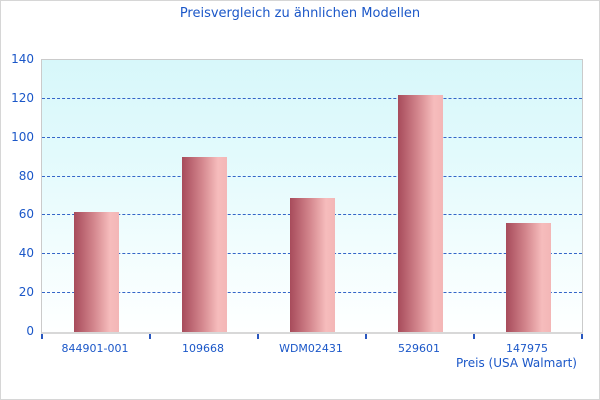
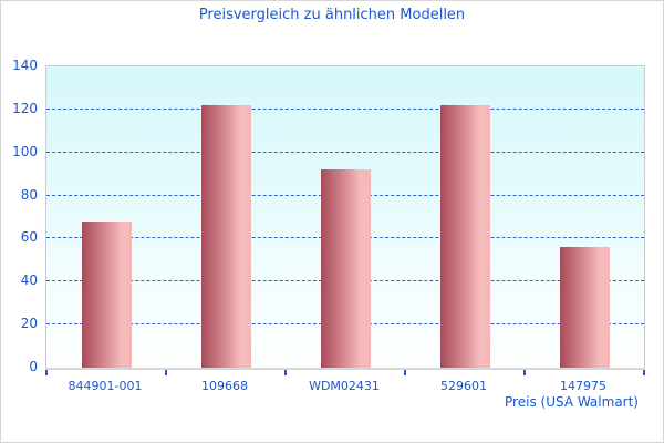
844901-001: 62 -> 68
109668: 90 -> 122
WDM02431: 69 -> 92
